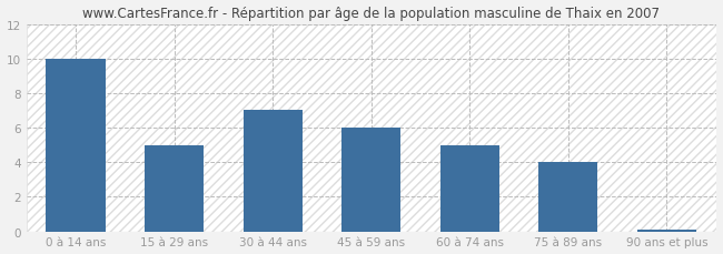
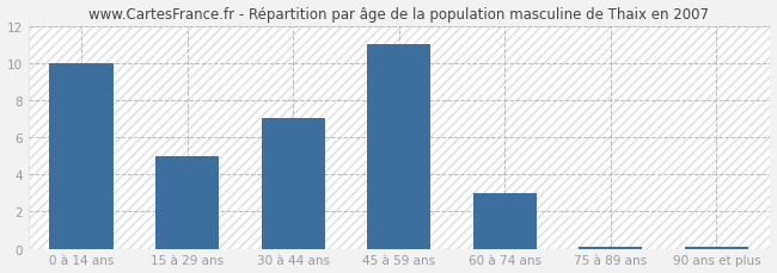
45 à 59 ans: 6.0 -> 11.0
60 à 74 ans: 5.0 -> 3.0
75 à 89 ans: 4.0 -> 0.1
